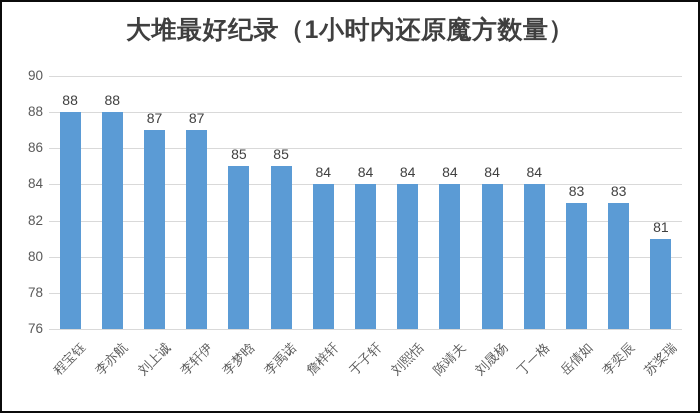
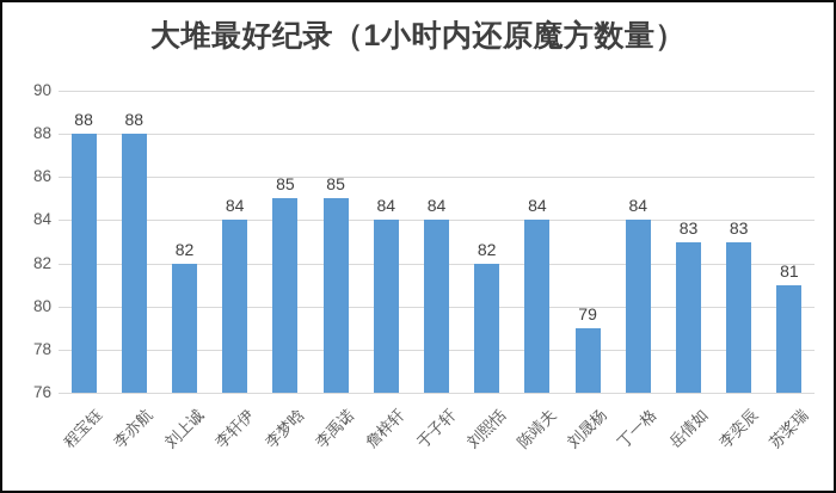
刘上诚: 87 -> 82
李轩伊: 87 -> 84
刘熙恬: 84 -> 82
刘晟杨: 84 -> 79
